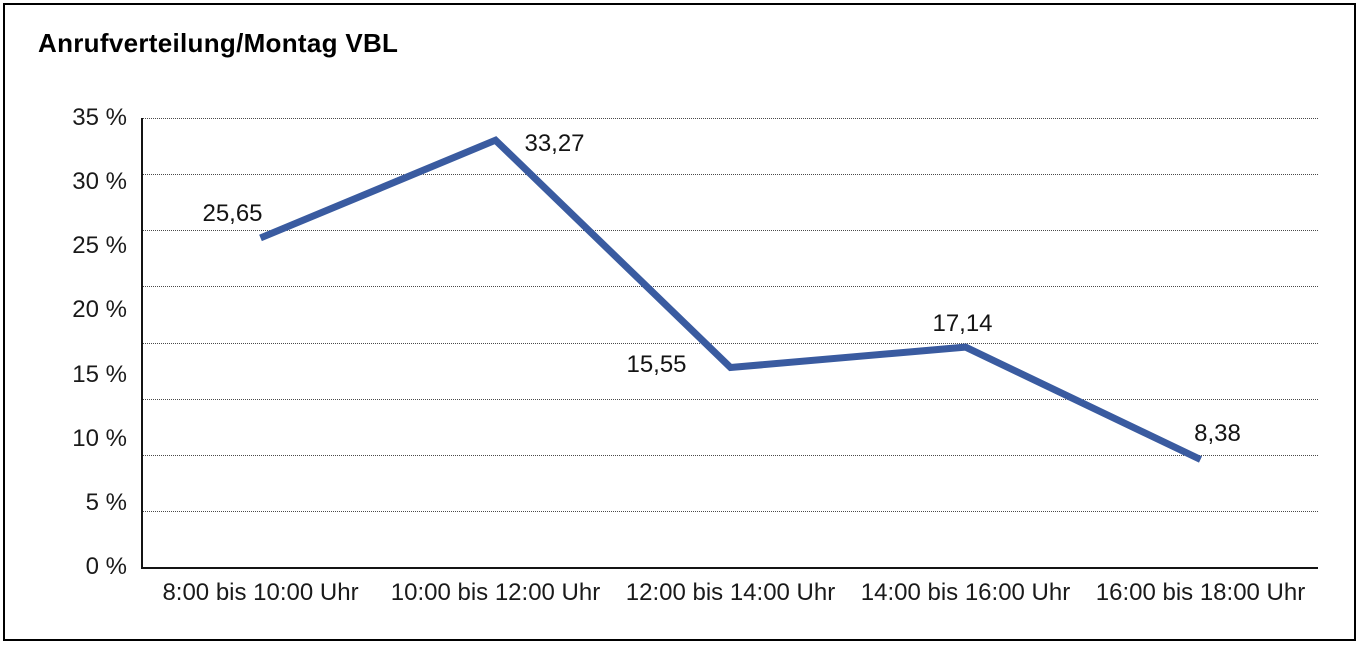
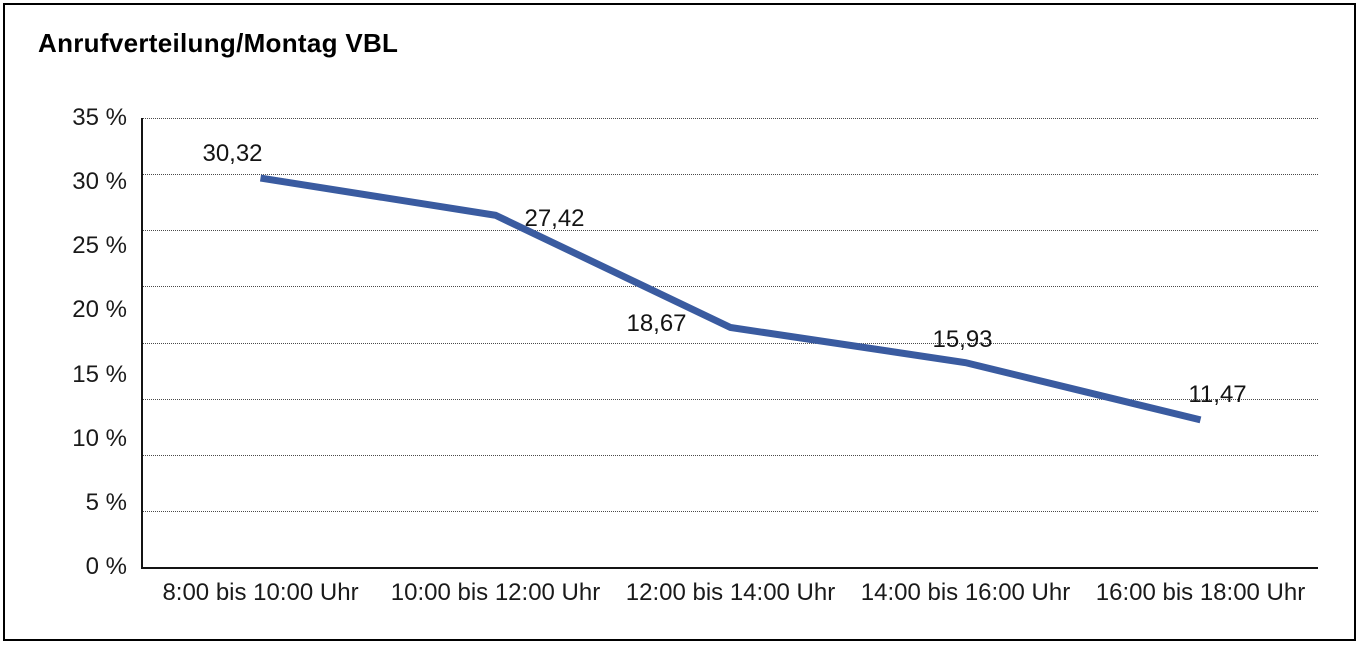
8:00 bis 10:00 Uhr: 25,65 -> 30,32
10:00 bis 12:00 Uhr: 33,27 -> 27,42
12:00 bis 14:00 Uhr: 15,55 -> 18,67
14:00 bis 16:00 Uhr: 17,14 -> 15,93
16:00 bis 18:00 Uhr: 8,38 -> 11,47
